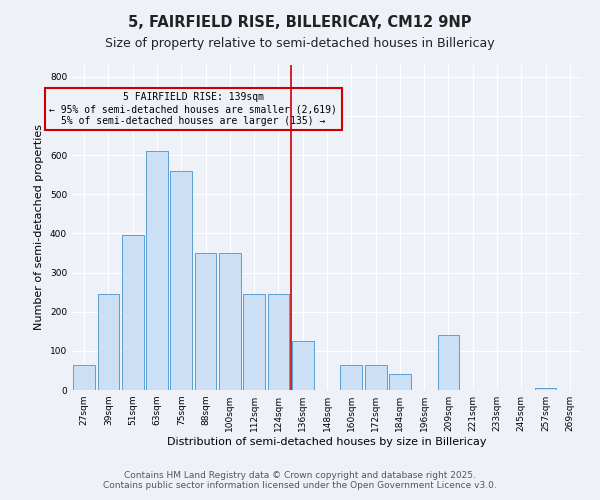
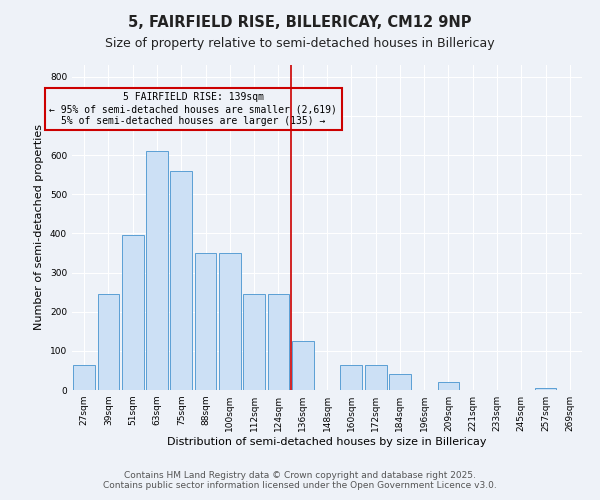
209sqm: 140 -> 20
